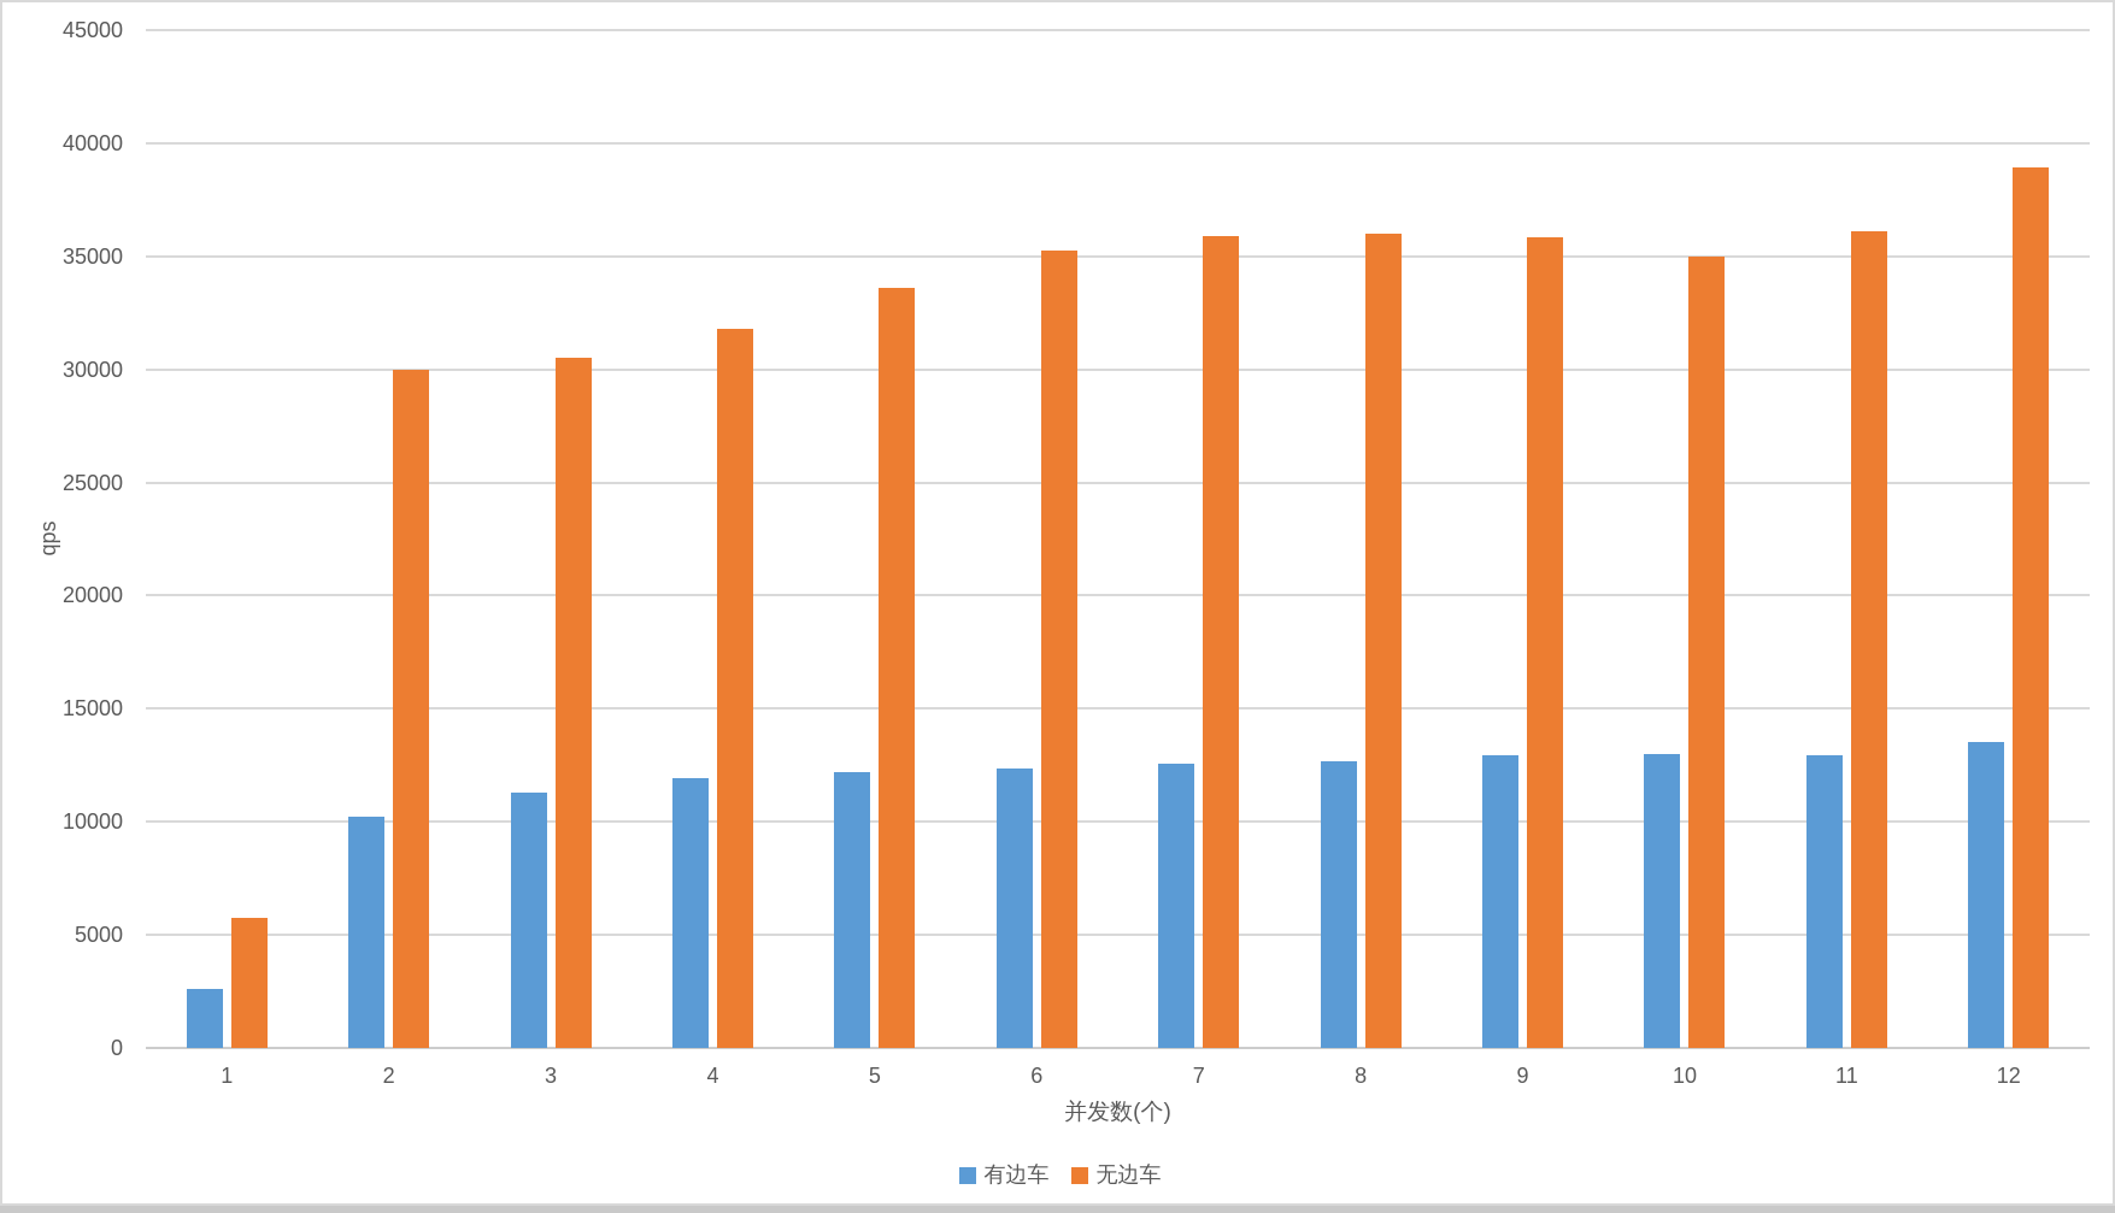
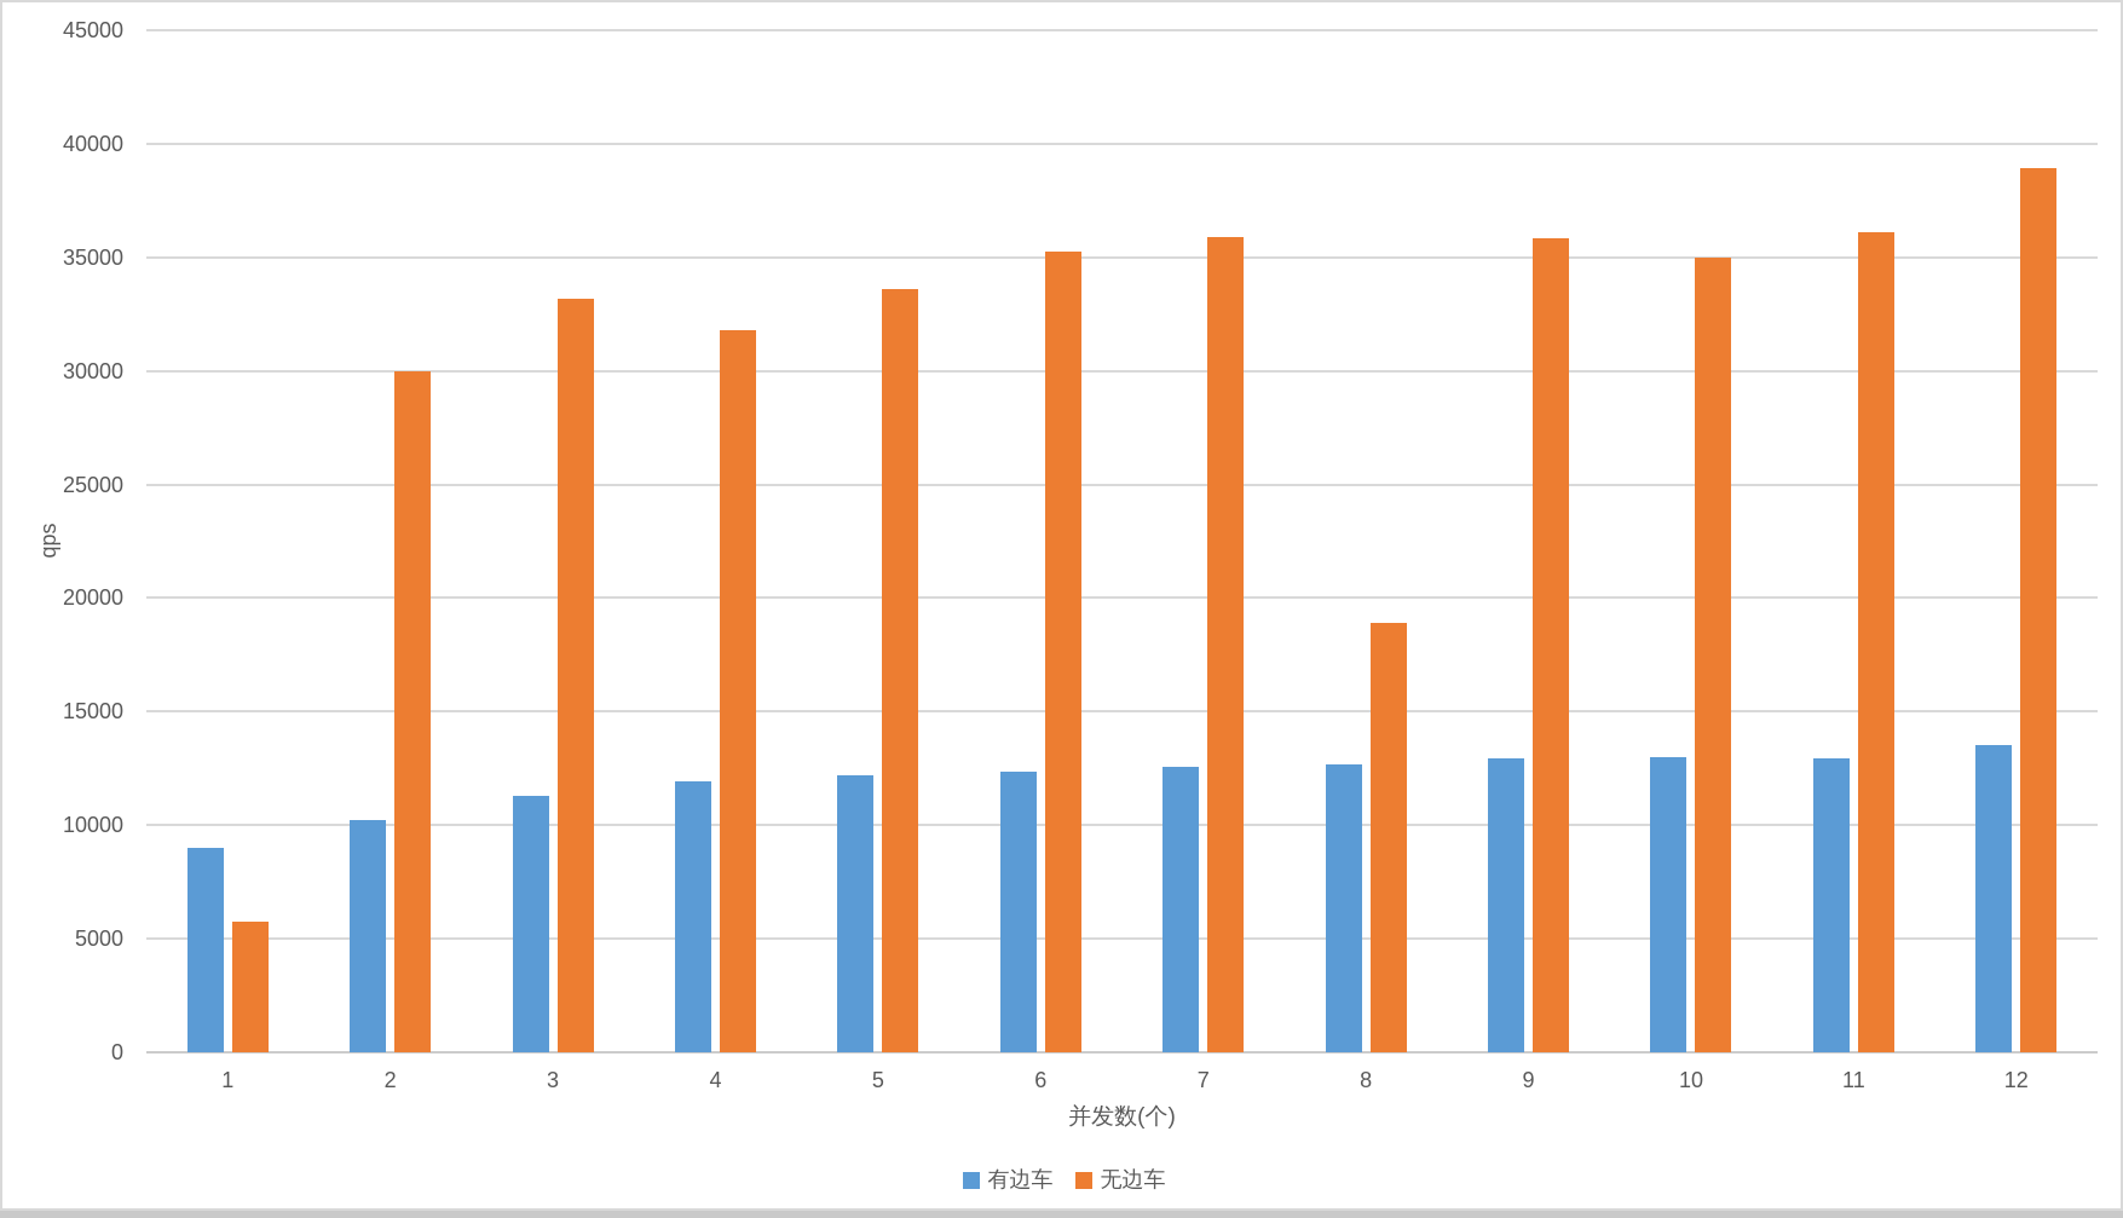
有边车/1: 2600 -> 9000
无边车/3: 30500 -> 33200
无边车/8: 36000 -> 18900
